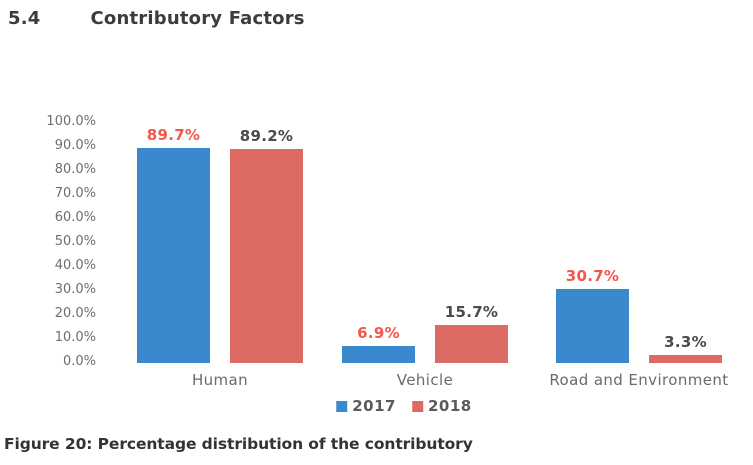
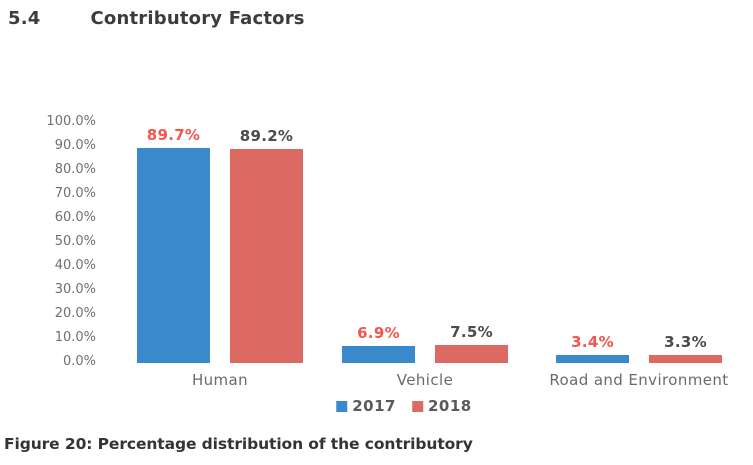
2018/Vehicle: 15.7% -> 7.5%
2017/Road and Environment: 30.7% -> 3.4%
